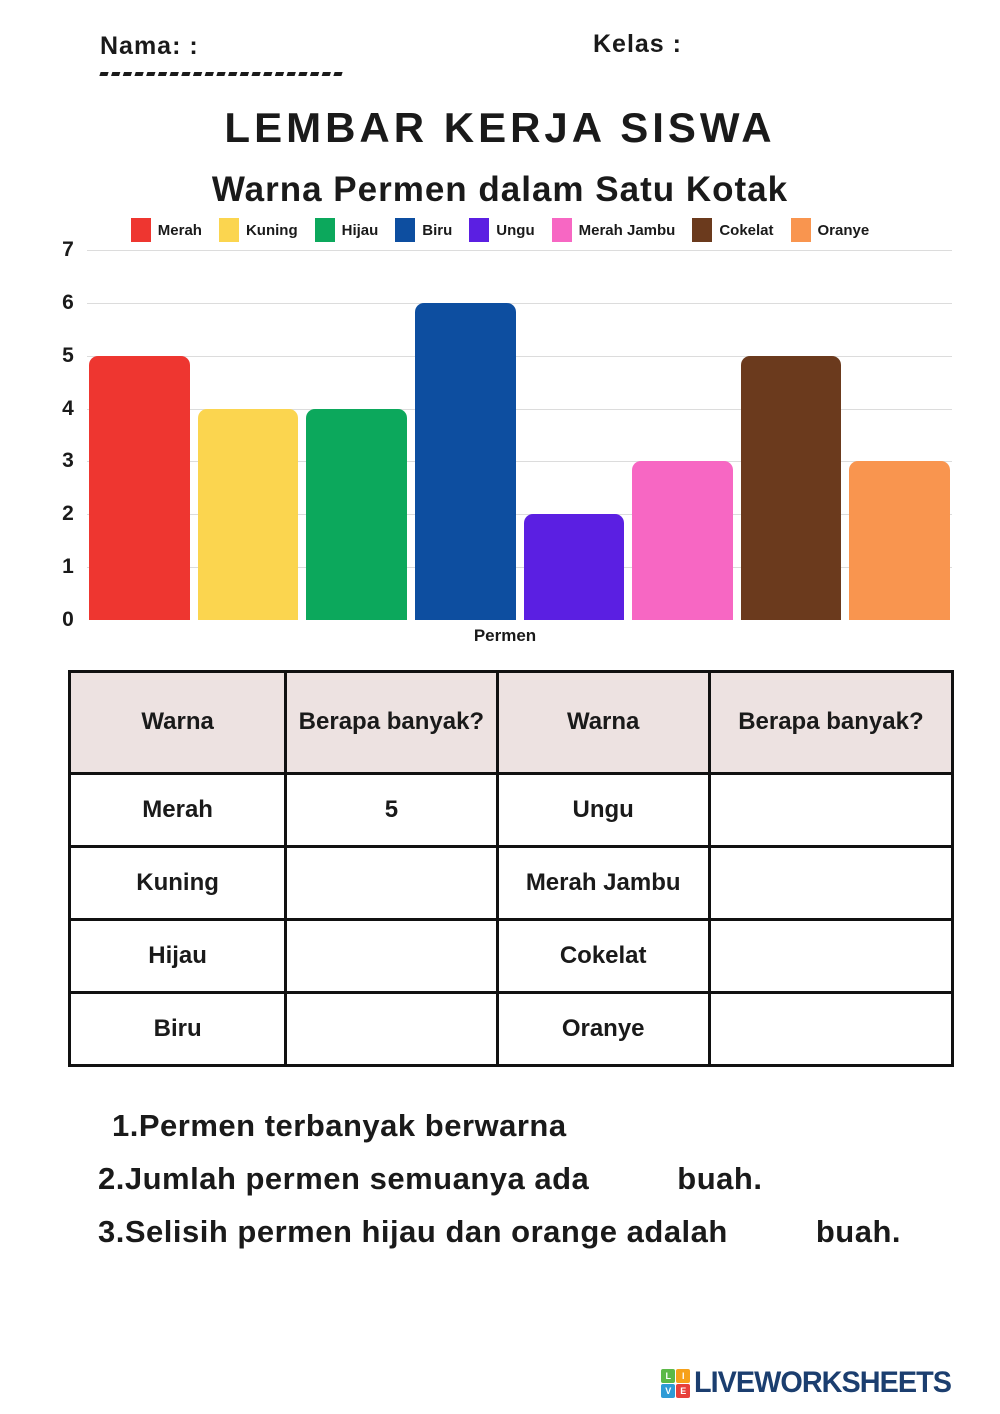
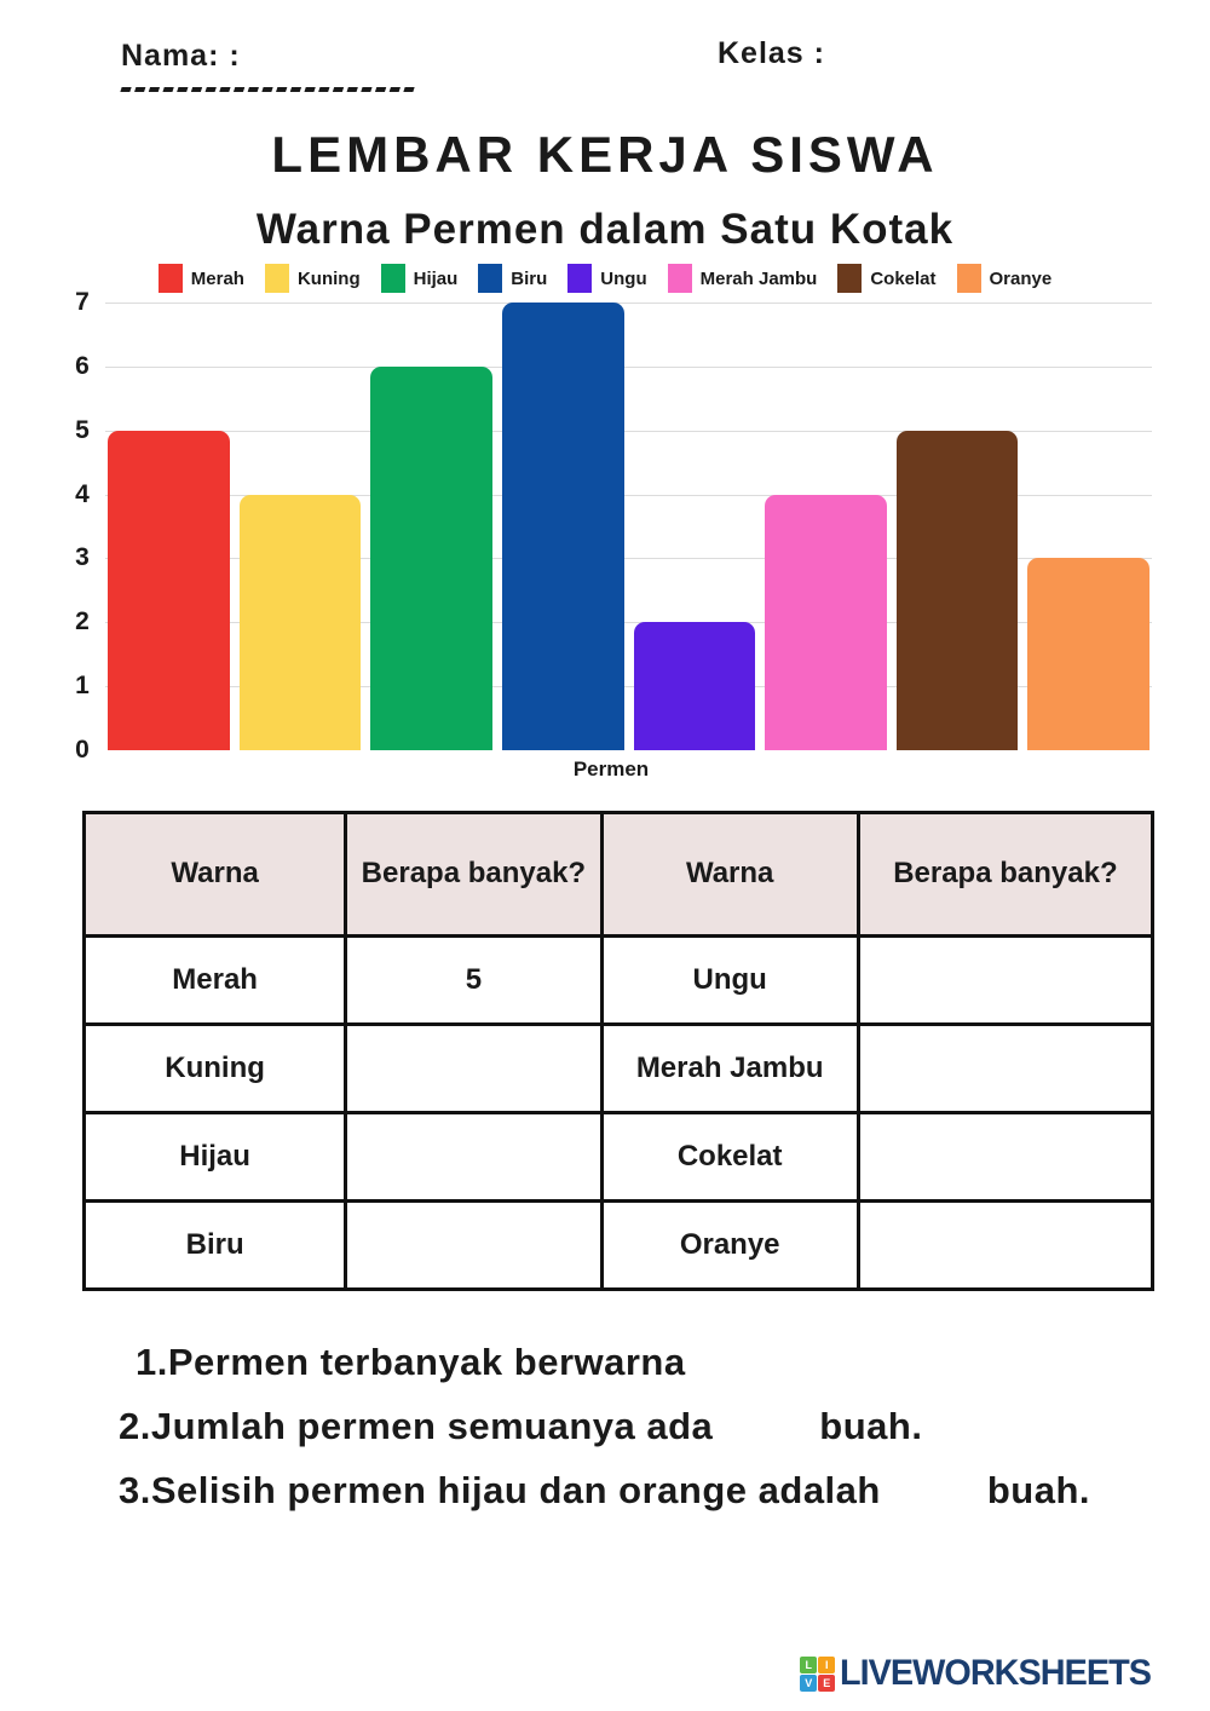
Hijau: 4 -> 6
Biru: 6 -> 7
Merah Jambu: 3 -> 4
